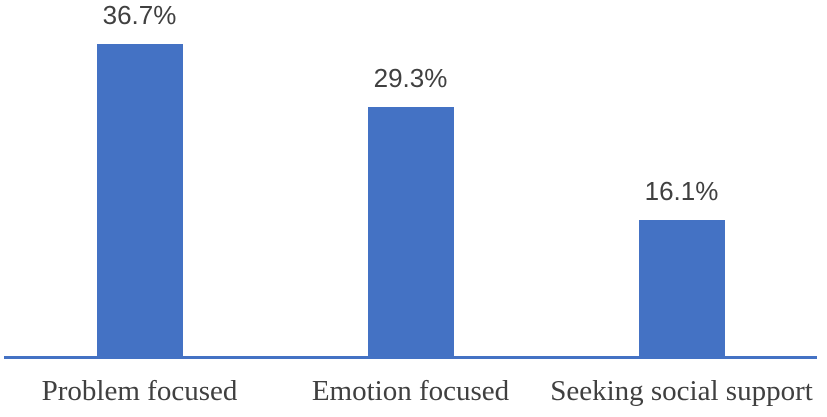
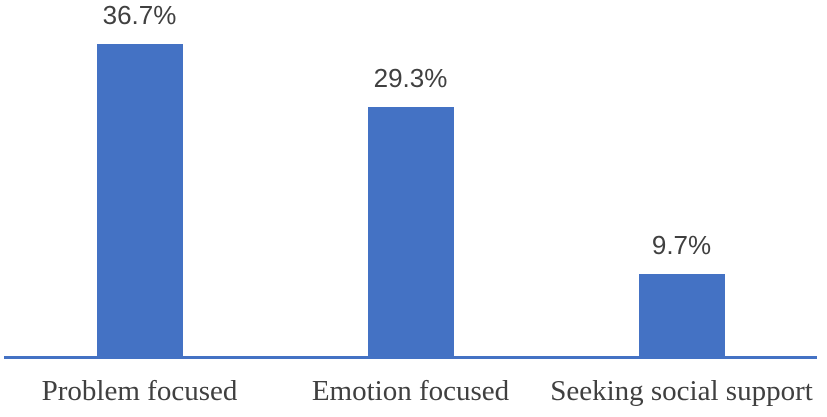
Seeking social support: 16.1% -> 9.7%
